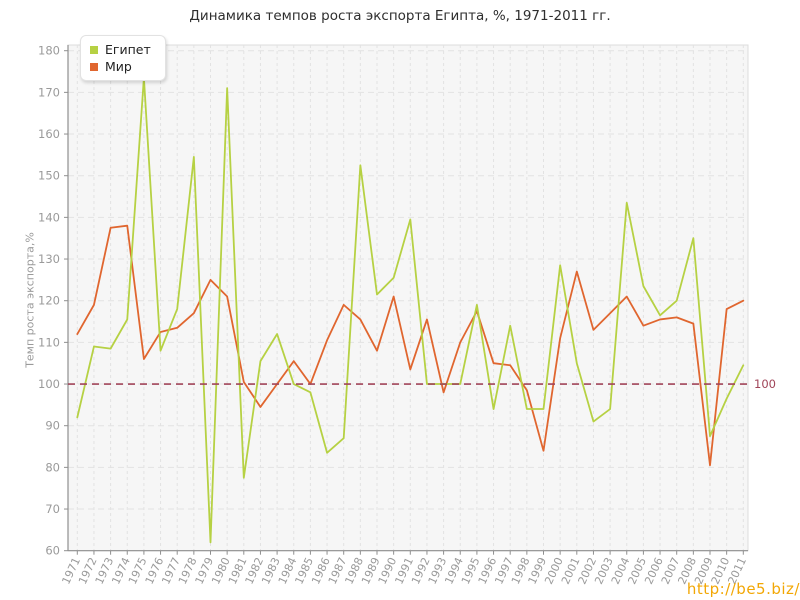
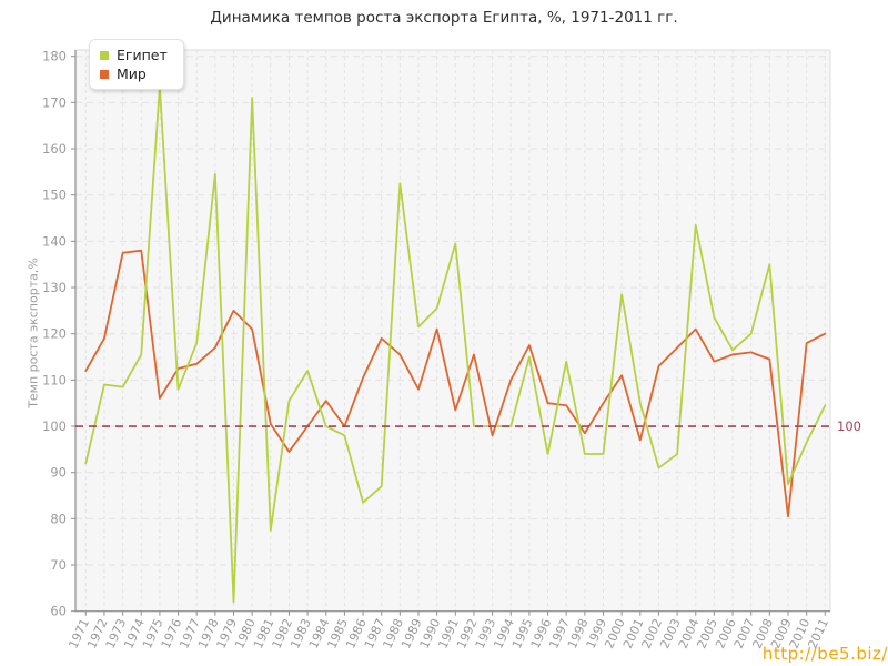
Египет/1995: 119 -> 115
Мир/1999: 84 -> 105
Мир/2001: 127 -> 97
